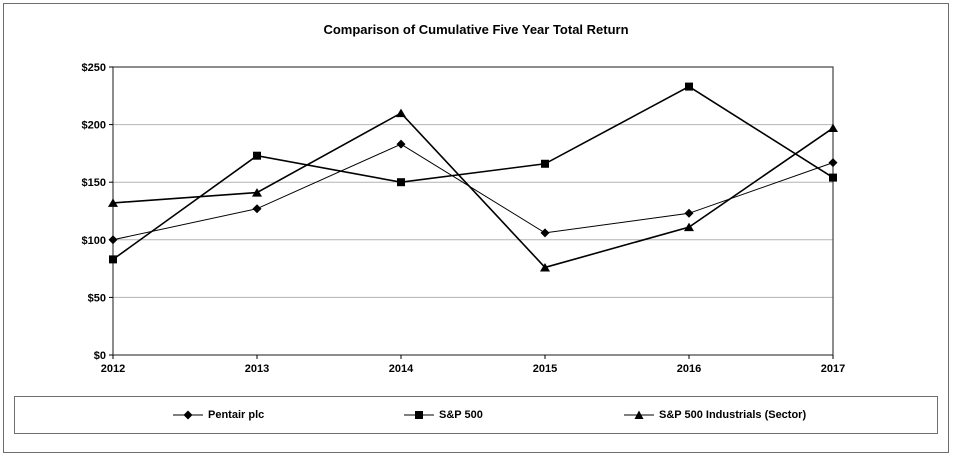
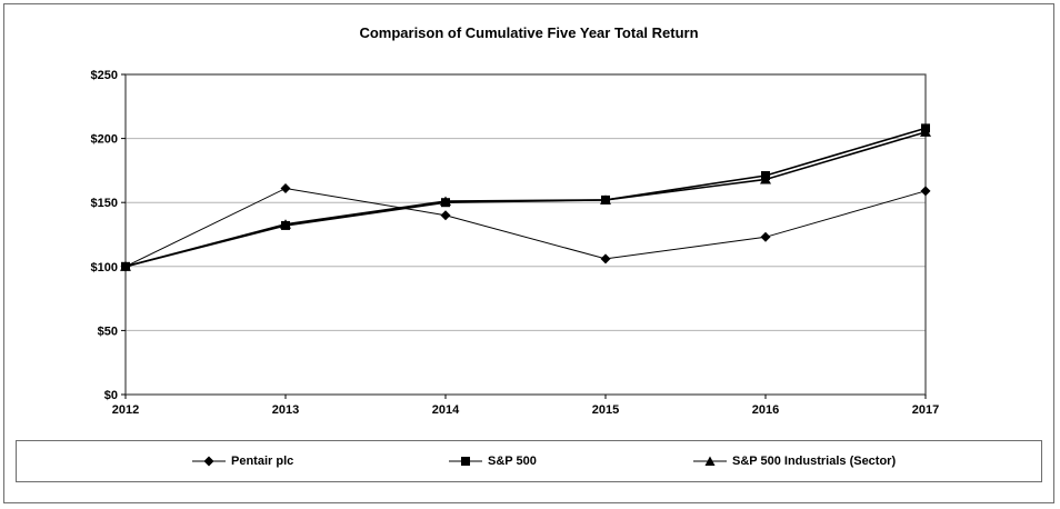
S&P 500/2012: $83 -> $100
S&P 500 Industrials (Sector)/2012: $132 -> $100
Pentair plc/2013: $127 -> $161
S&P 500/2013: $173 -> $132
S&P 500 Industrials (Sector)/2013: $141 -> $133
Pentair plc/2014: $183 -> $140
S&P 500 Industrials (Sector)/2014: $210 -> $151
S&P 500/2015: $166 -> $152
S&P 500 Industrials (Sector)/2015: $76 -> $152
S&P 500/2016: $233 -> $171
S&P 500 Industrials (Sector)/2016: $111 -> $168
Pentair plc/2017: $167 -> $159
S&P 500/2017: $154 -> $208
S&P 500 Industrials (Sector)/2017: $197 -> $205
